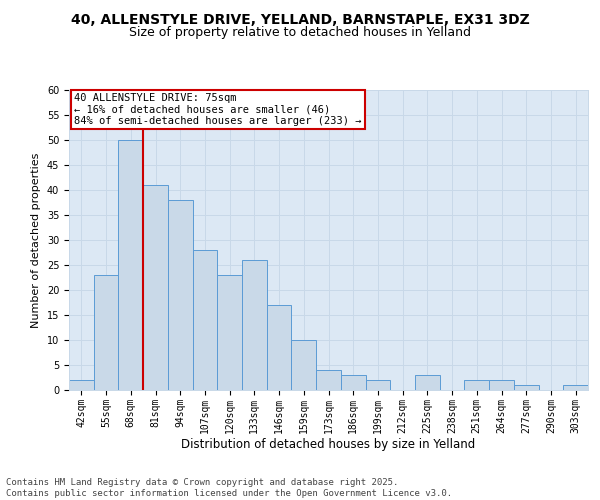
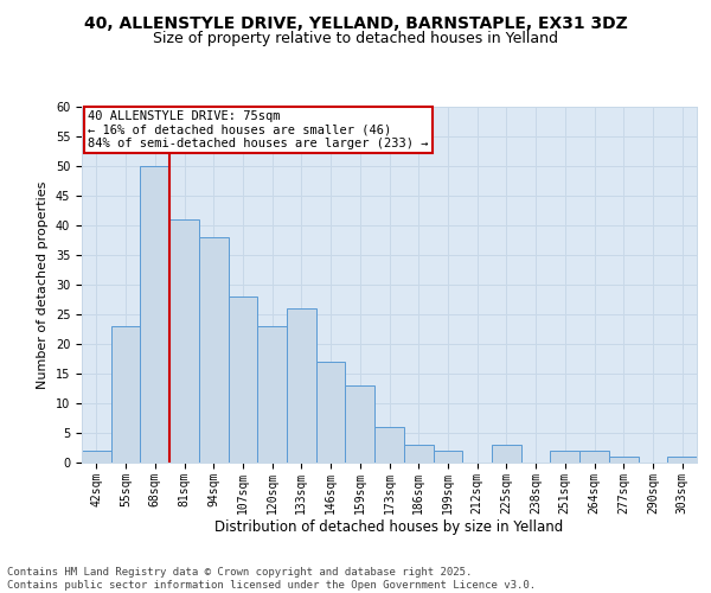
159sqm: 10 -> 13
173sqm: 4 -> 6
